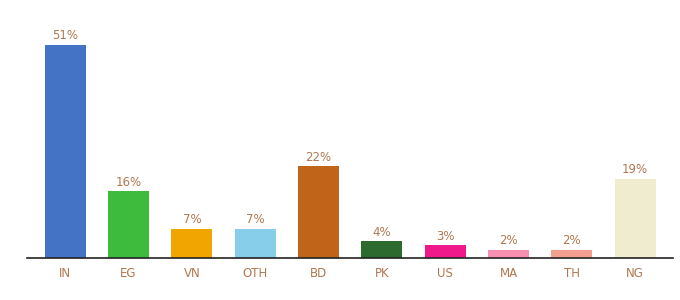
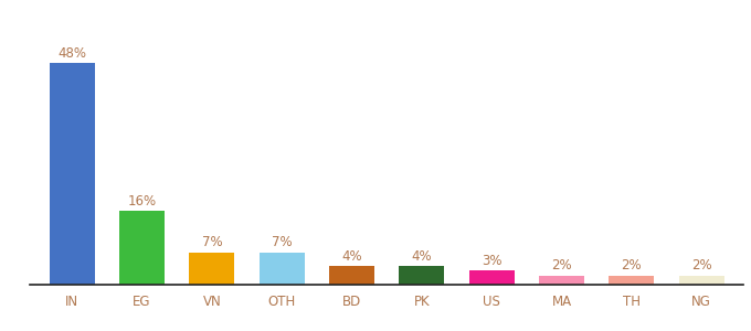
IN: 51% -> 48%
BD: 22% -> 4%
NG: 19% -> 2%
